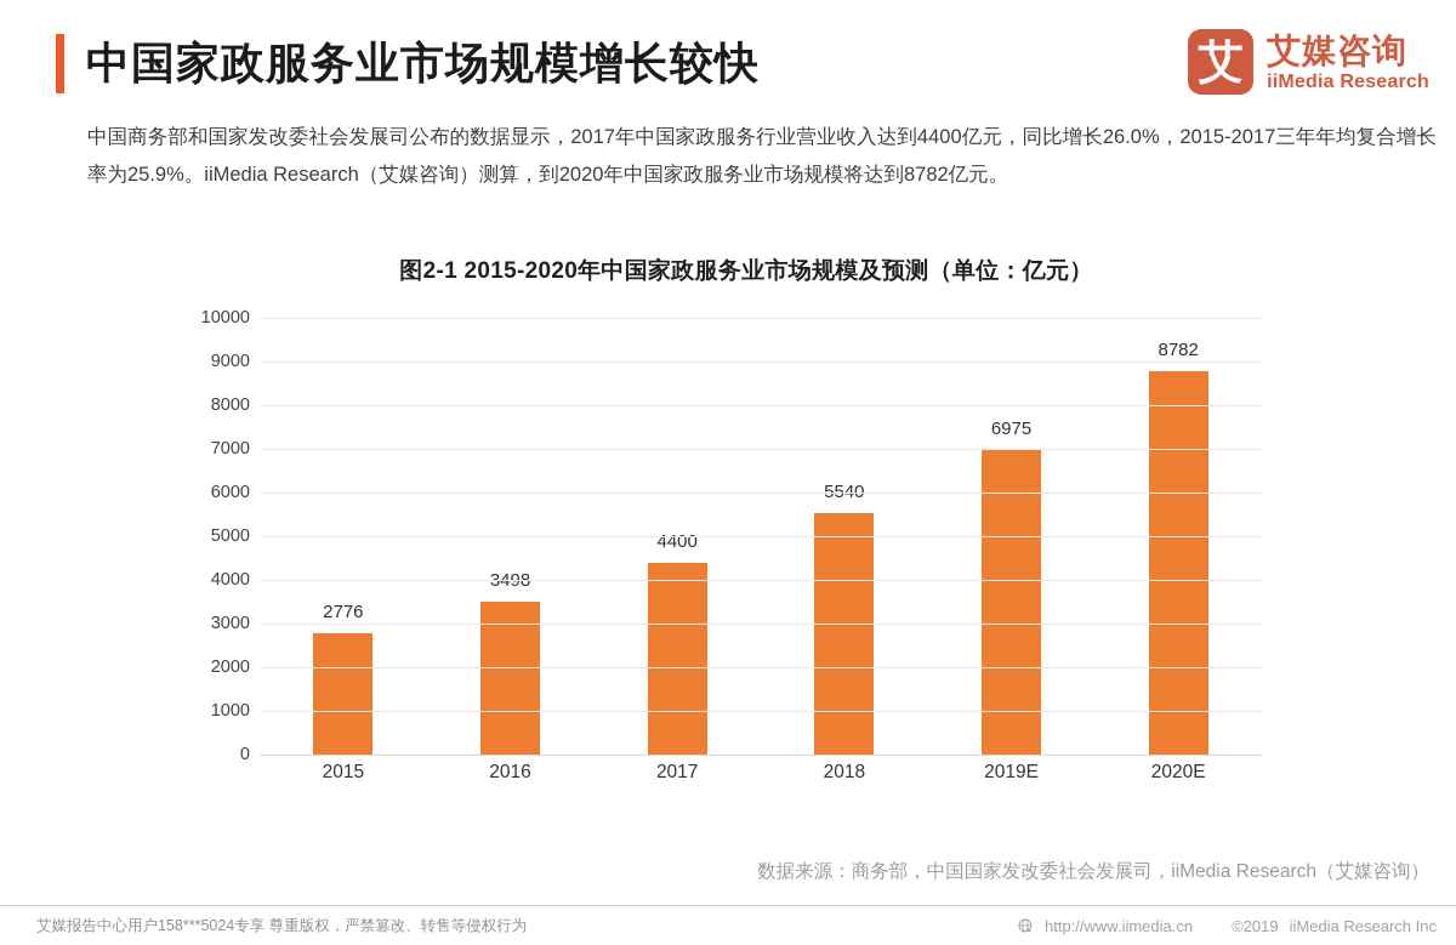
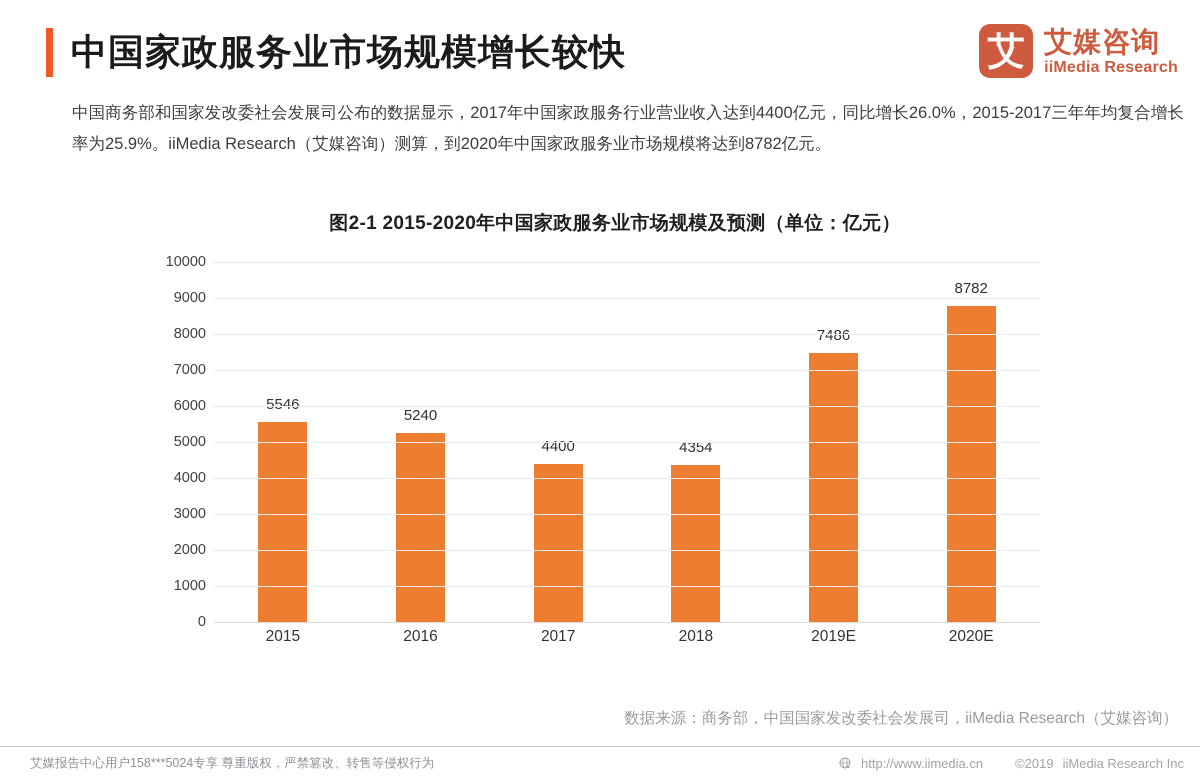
2015: 2776 -> 5546
2016: 3498 -> 5240
2018: 5540 -> 4354
2019E: 6975 -> 7486
